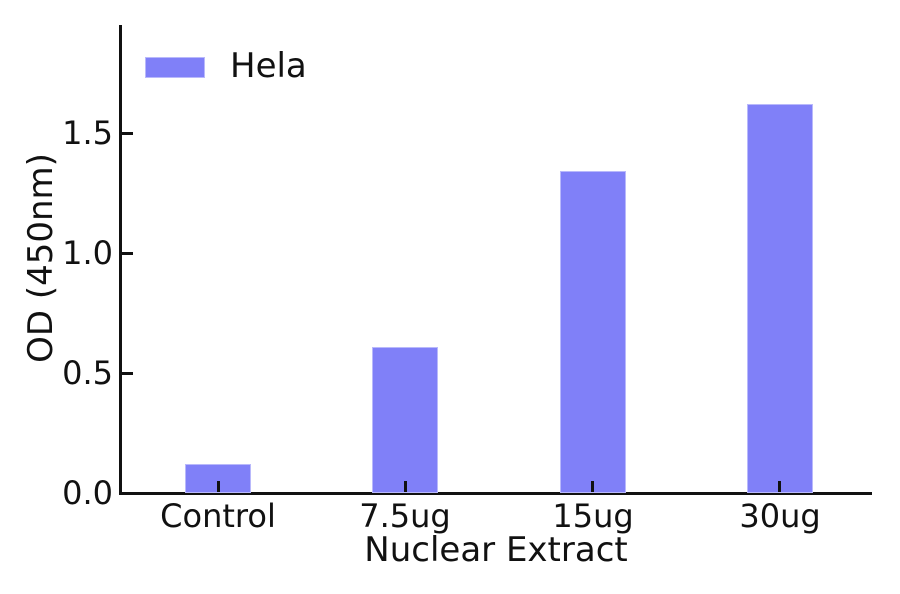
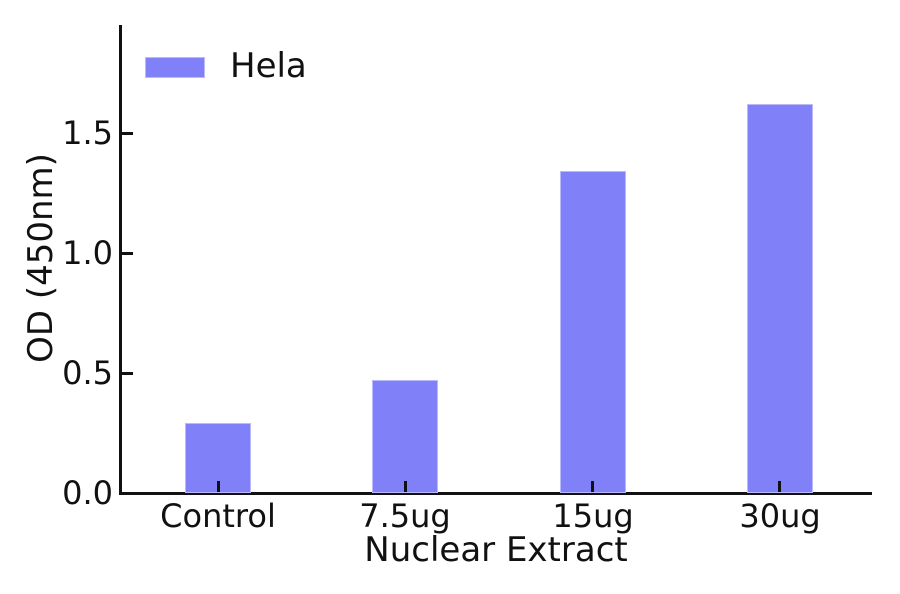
Control: 0.12 -> 0.29
7.5ug: 0.61 -> 0.47
